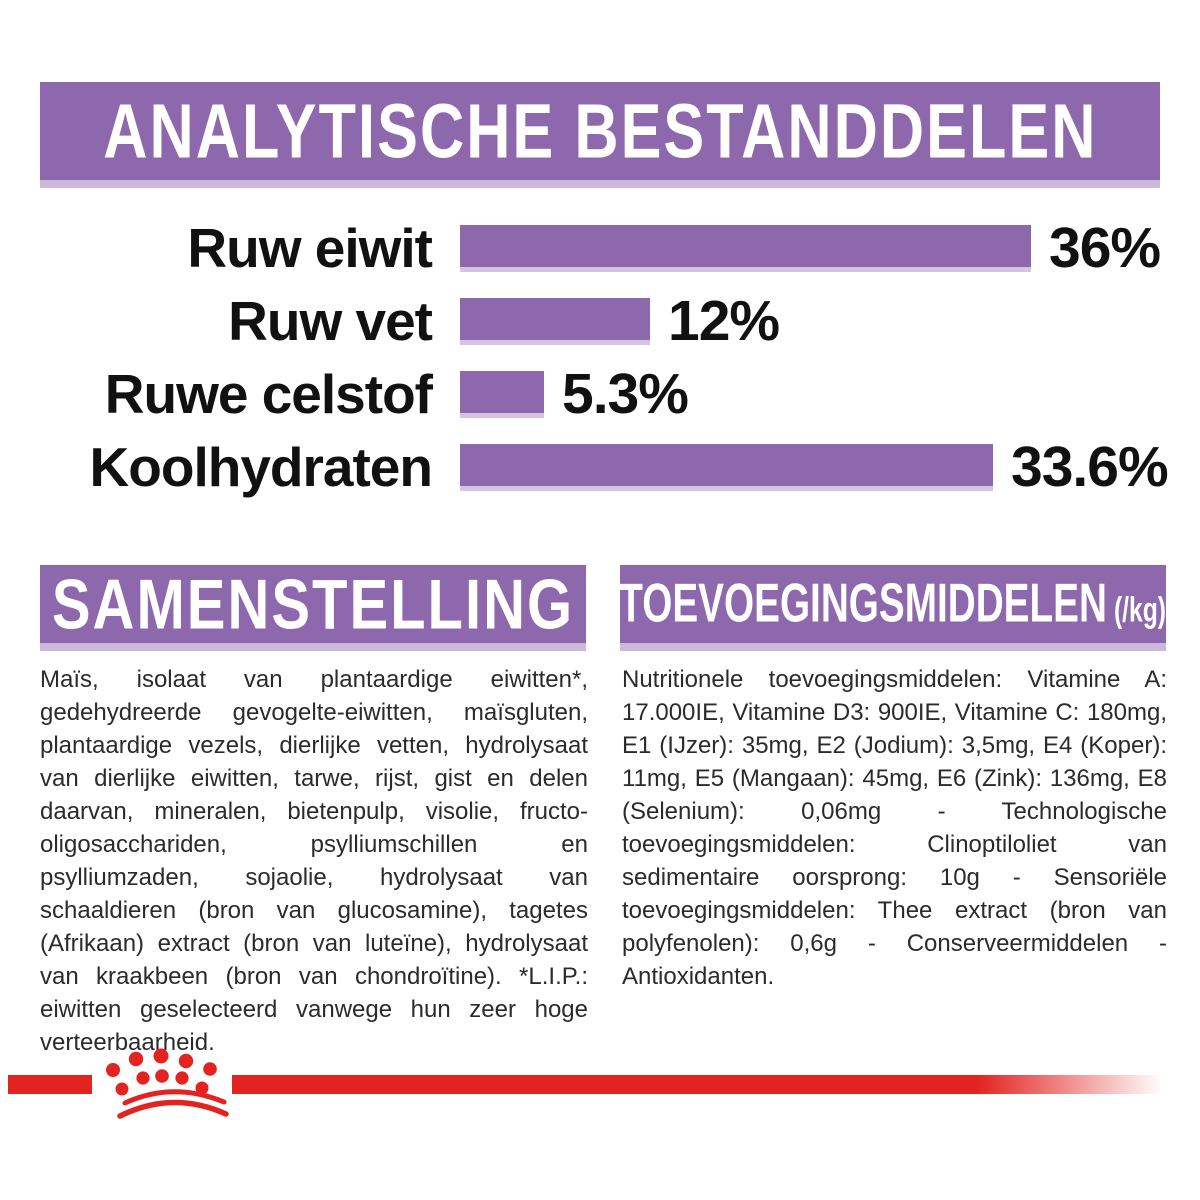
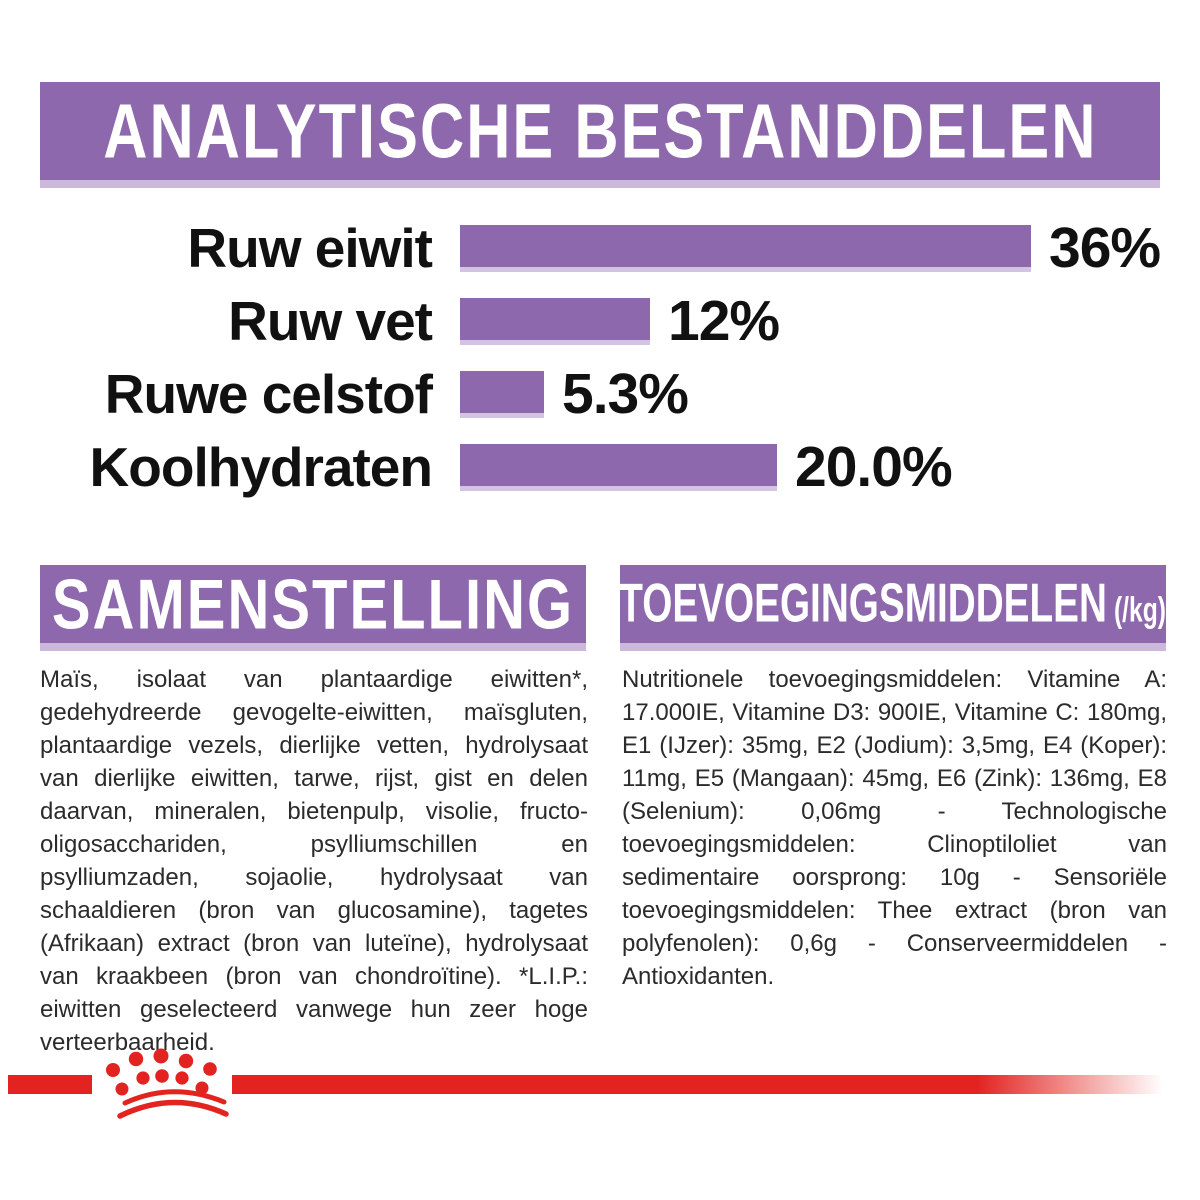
Koolhydraten: 33.6% -> 20.0%
